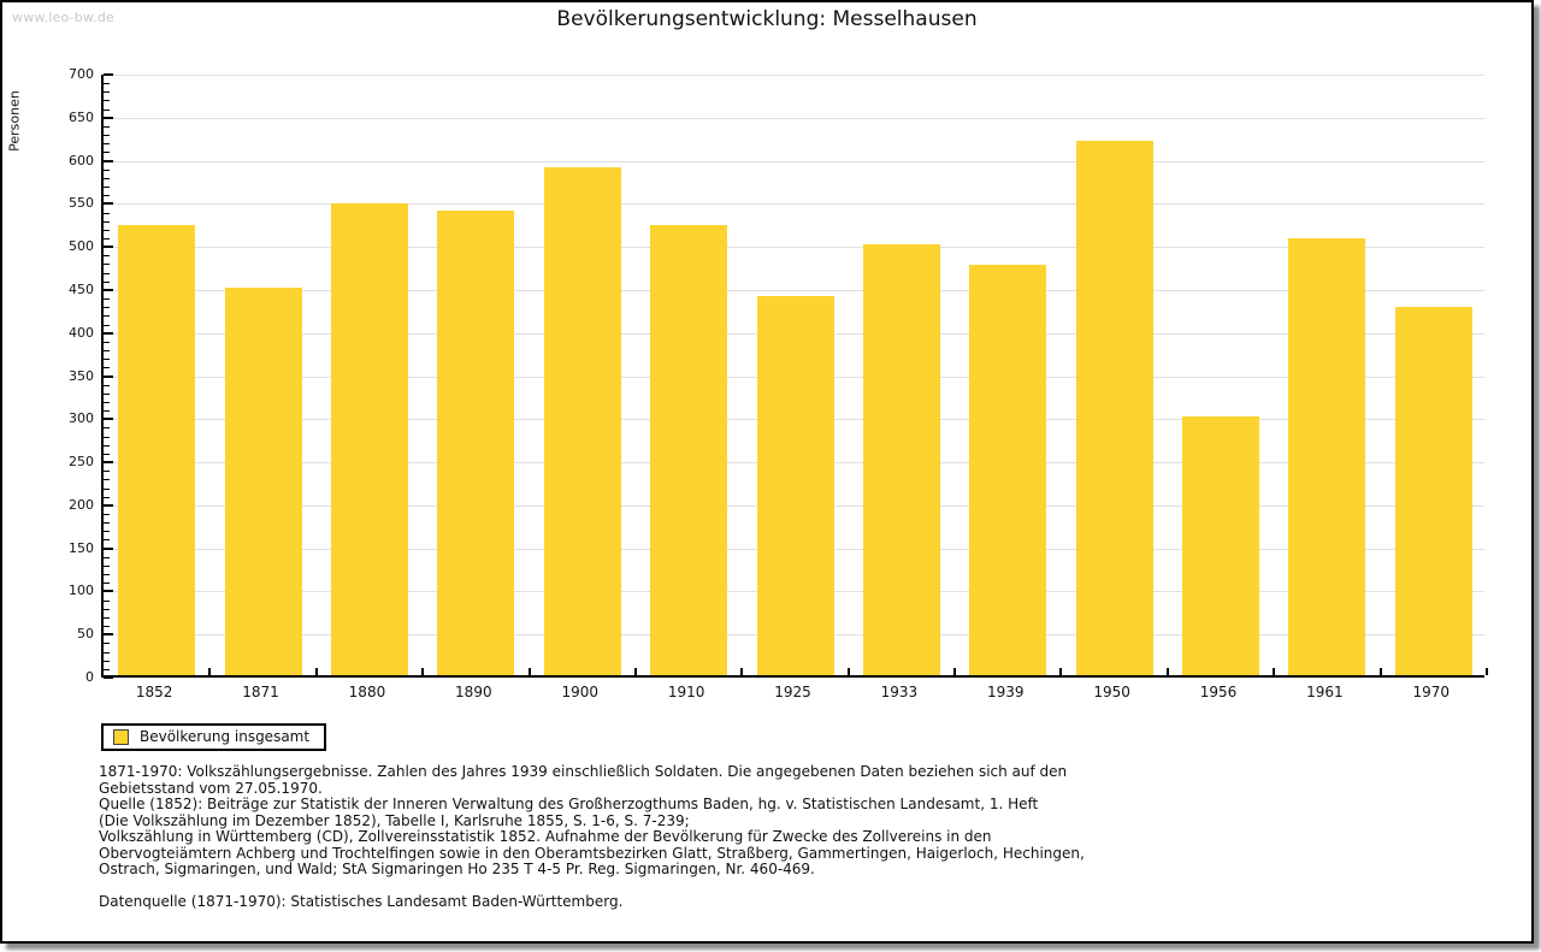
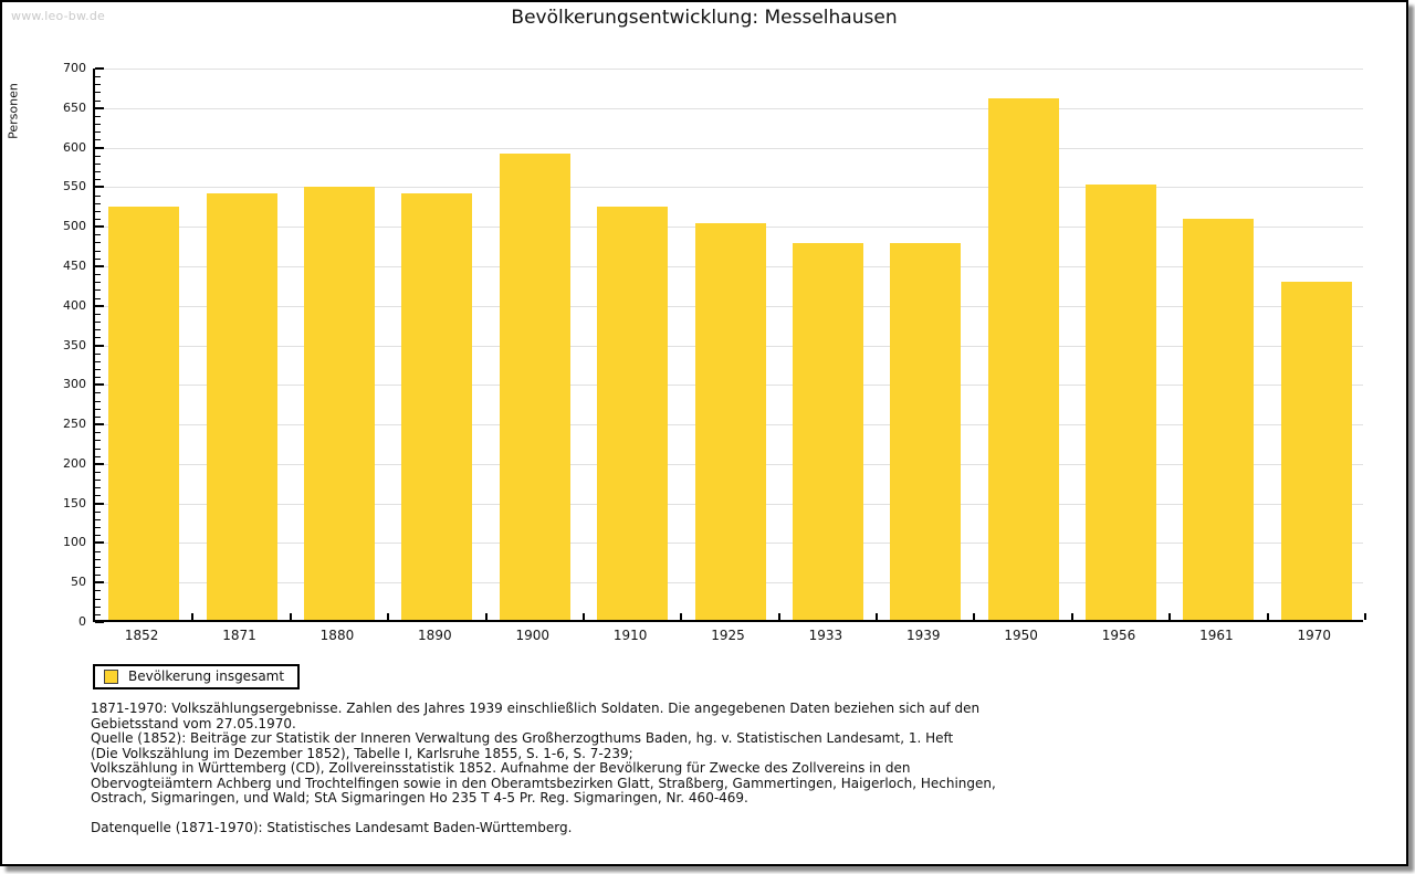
1871: 450 -> 540
1925: 440 -> 500
1933: 500 -> 480
1950: 620 -> 660
1956: 300 -> 550
